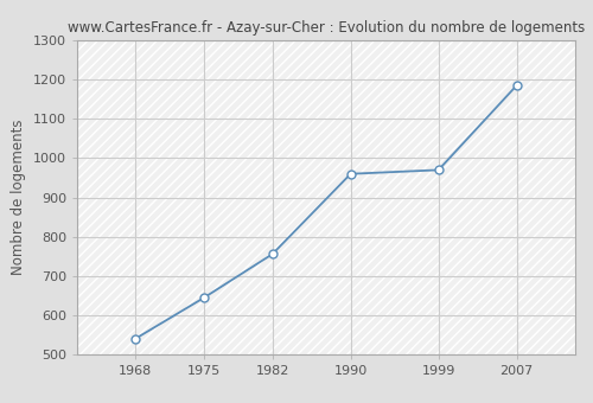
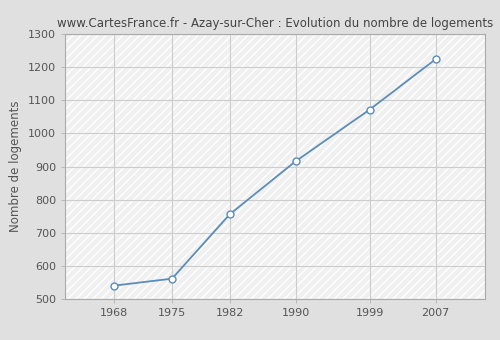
1975: 645 -> 562
1990: 960 -> 916
1999: 970 -> 1072
2007: 1185 -> 1224
